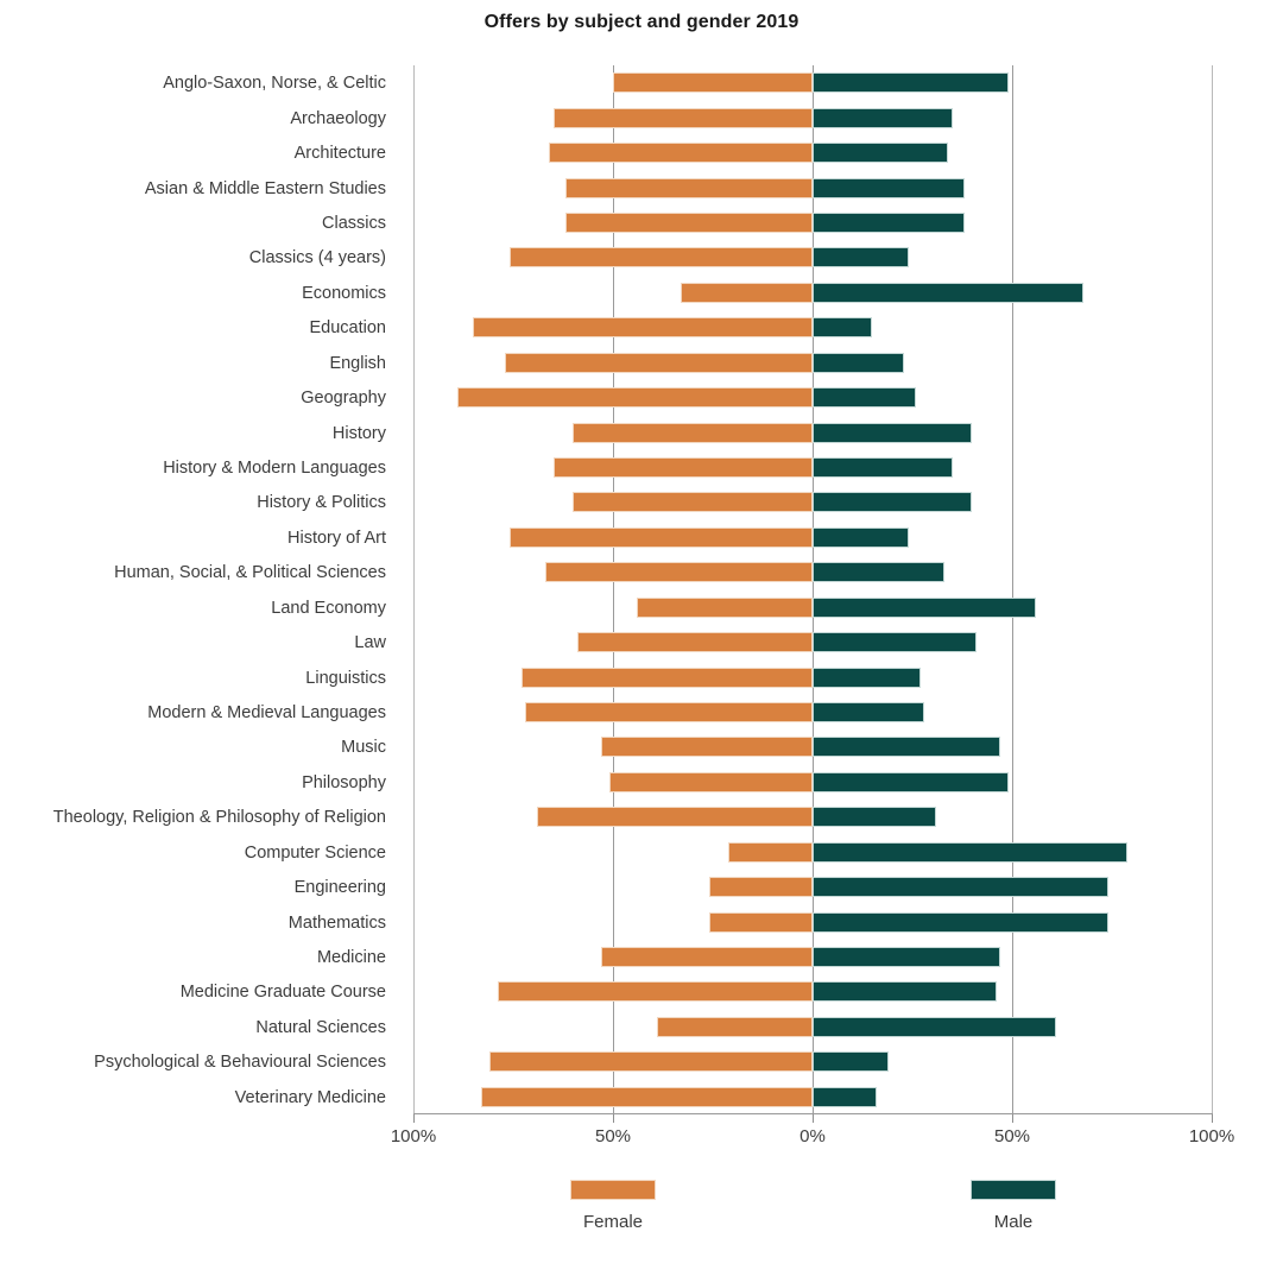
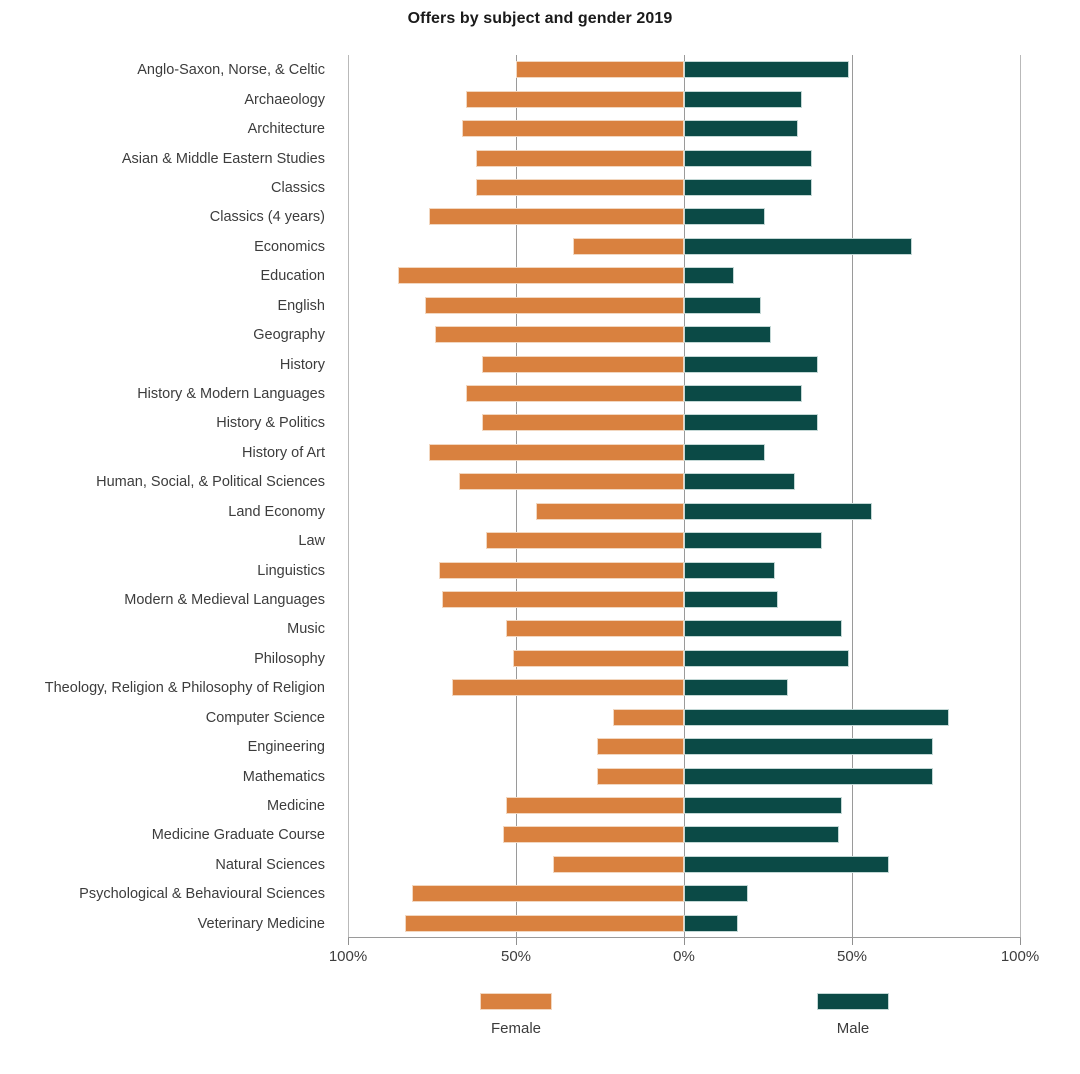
Female/Geography: 89% -> 74%
Female/Medicine Graduate Course: 79% -> 54%
